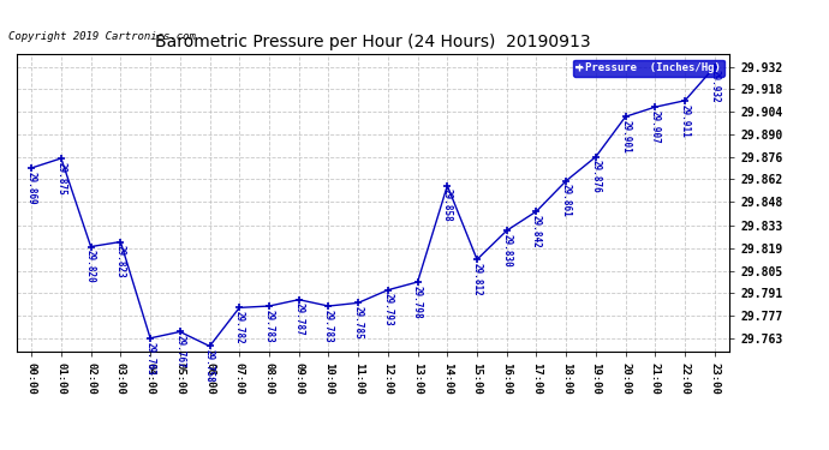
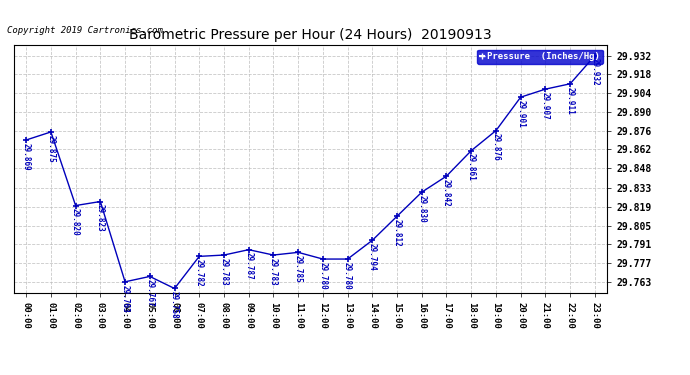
12:00: 29.793 -> 29.780
13:00: 29.798 -> 29.780
14:00: 29.858 -> 29.794
